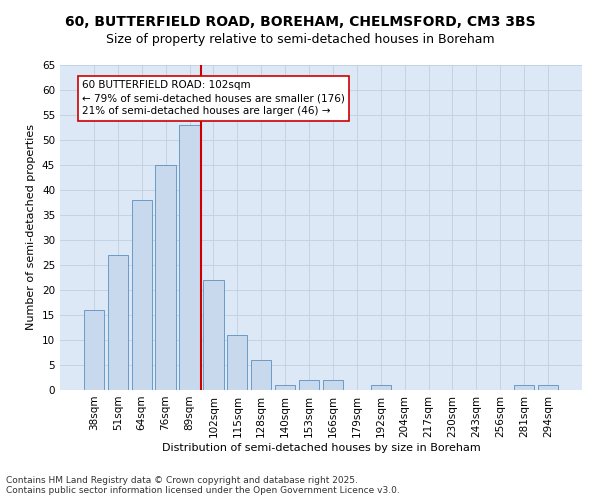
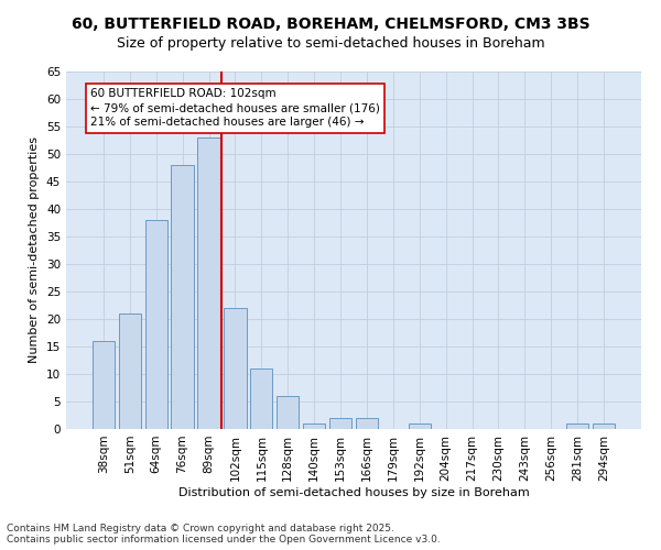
51sqm: 27 -> 21
76sqm: 45 -> 48
